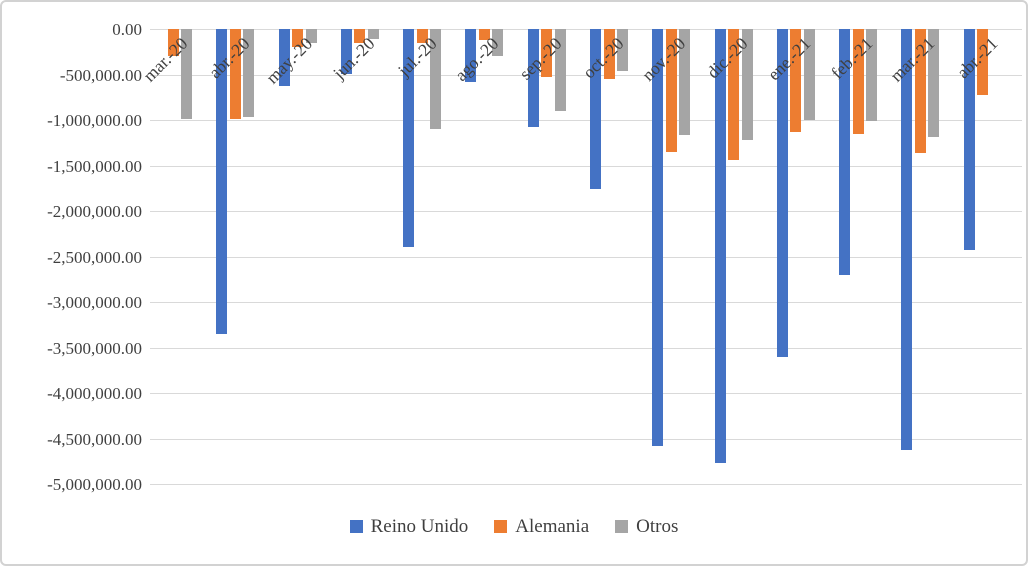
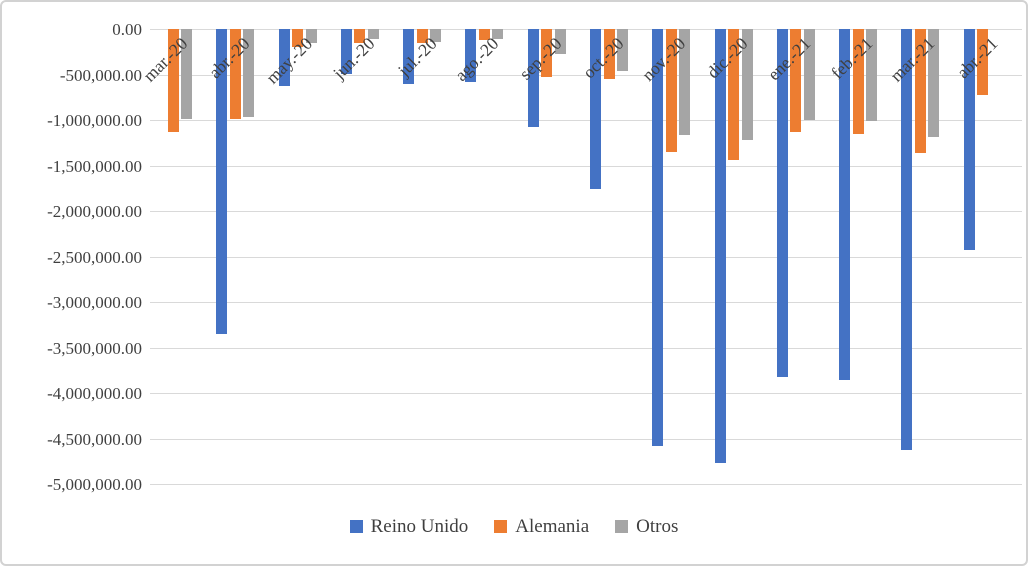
Alemania/mar.-20: -300000 -> -1100000
Reino Unido/jul.-20: -2400000 -> -600000
Otros/jul.-20: -1100000 -> -100000
Otros/ago.-20: -300000 -> -100000
Otros/sep.-20: -900000 -> -300000
Reino Unido/ene.-21: -3600000 -> -3800000
Reino Unido/feb.-21: -2700000 -> -3900000
